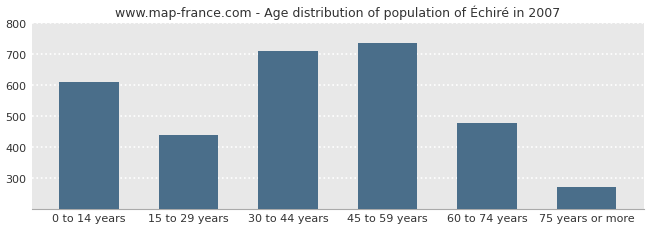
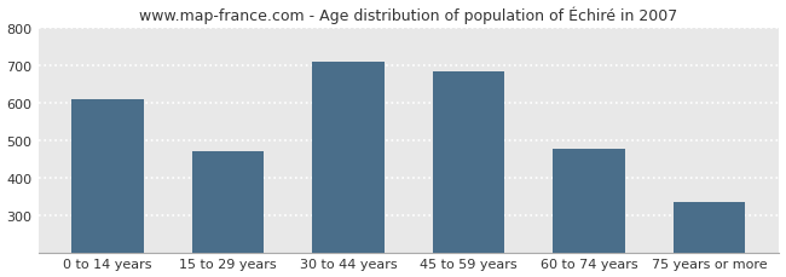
15 to 29 years: 437 -> 470
45 to 59 years: 735 -> 685
75 years or more: 269 -> 335
